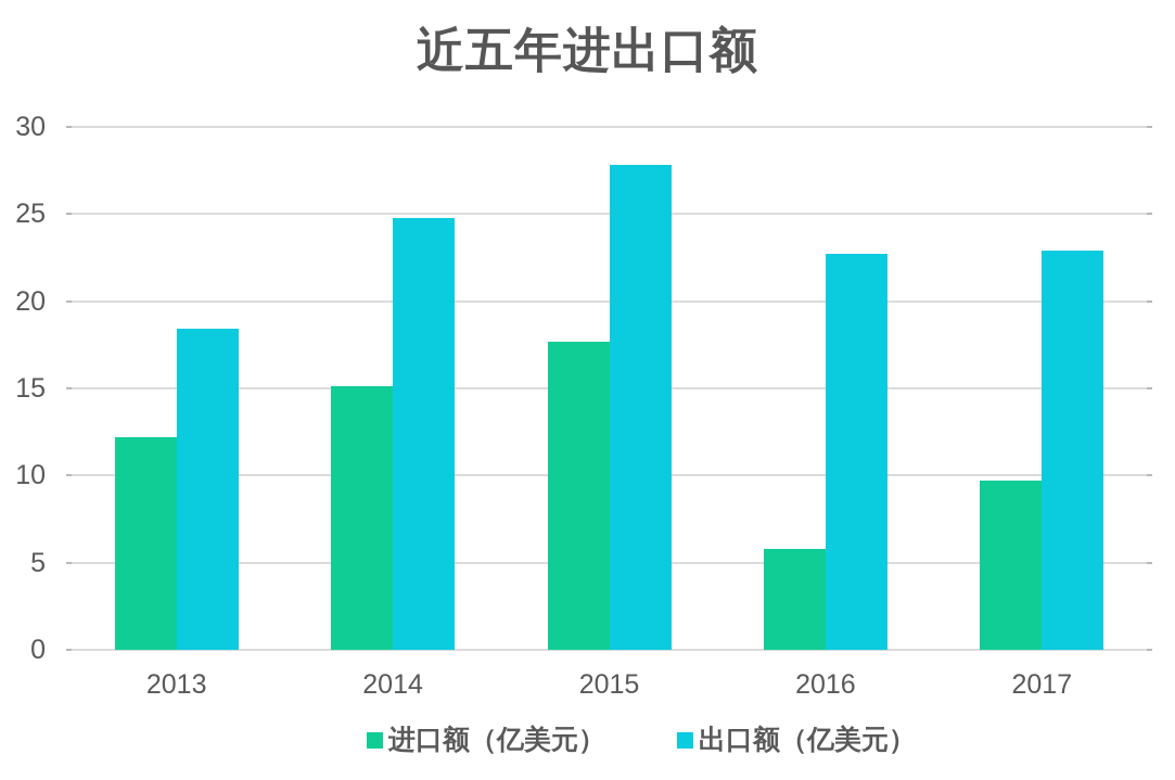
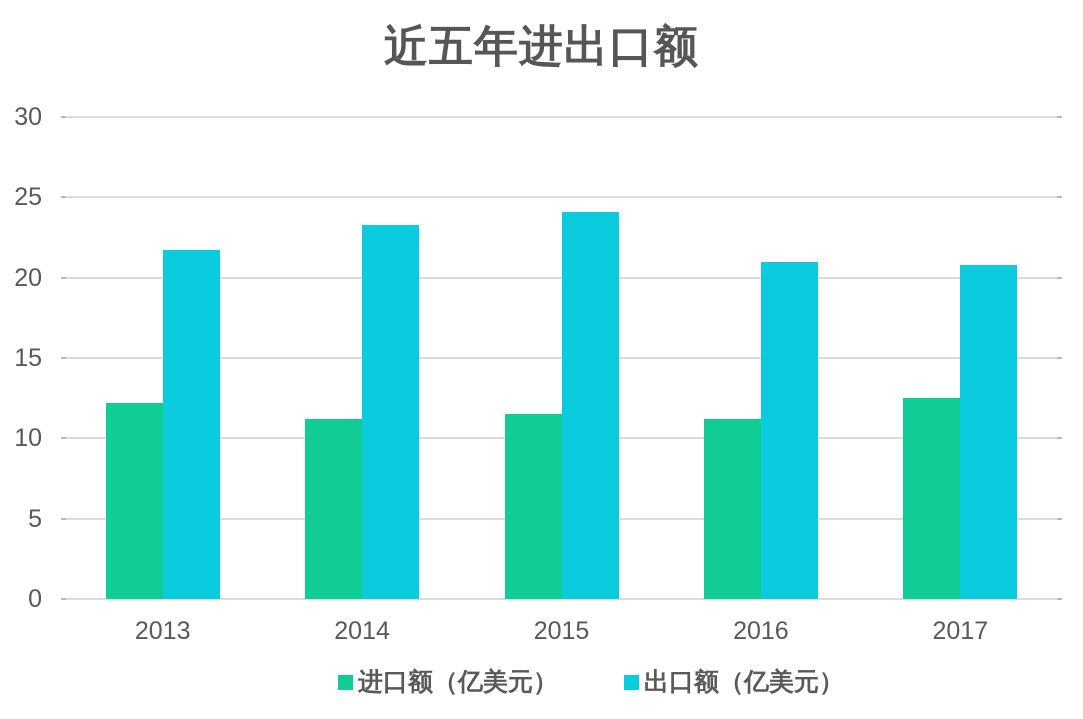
出口额（亿美元）/2013: 18.4 -> 21.7
进口额（亿美元）/2014: 15.1 -> 11.2
出口额（亿美元）/2014: 24.8 -> 23.3
进口额（亿美元）/2015: 17.7 -> 11.5
出口额（亿美元）/2015: 27.8 -> 24.1
进口额（亿美元）/2016: 5.8 -> 11.2
出口额（亿美元）/2016: 22.7 -> 21.0
进口额（亿美元）/2017: 9.7 -> 12.5
出口额（亿美元）/2017: 22.9 -> 20.8
